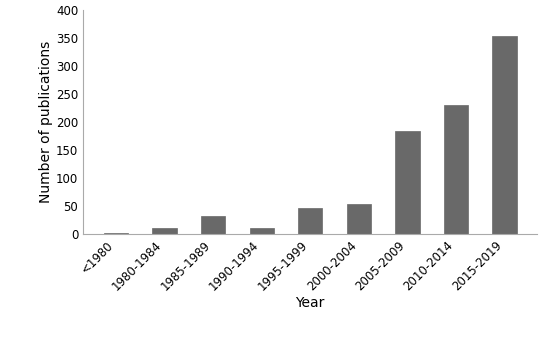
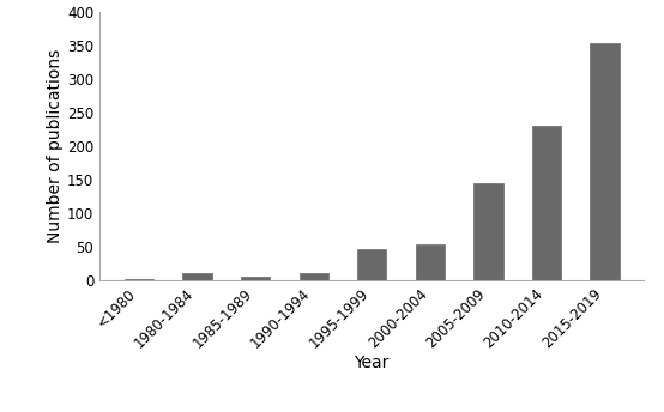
1985-1989: 32 -> 5
2005-2009: 184 -> 144
